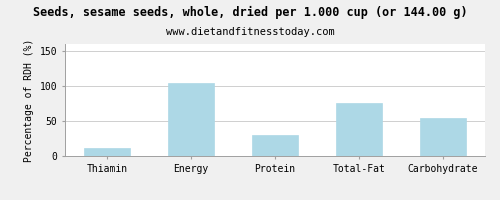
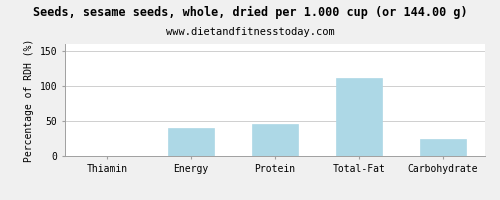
Thiamin: 12 -> 0
Energy: 104 -> 40
Protein: 30 -> 46
Total-Fat: 76 -> 111
Carbohydrate: 54 -> 25
